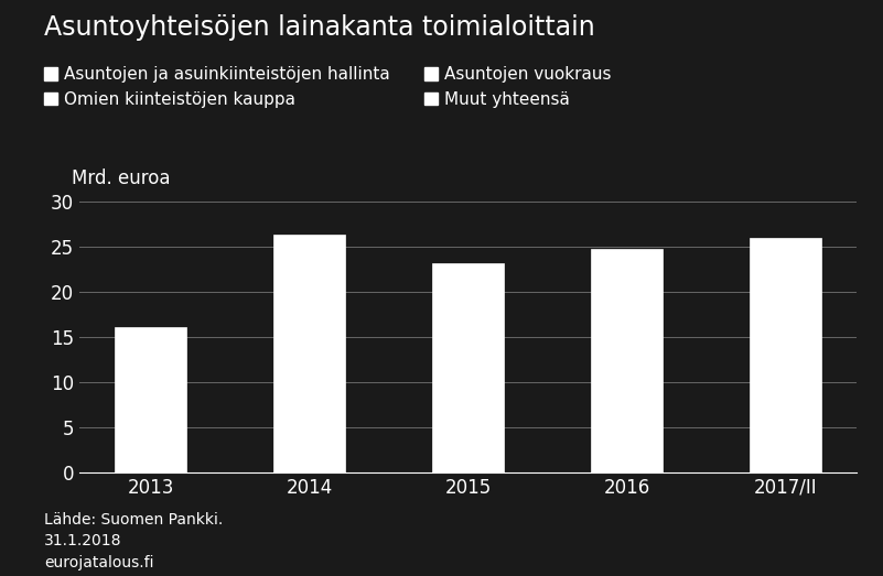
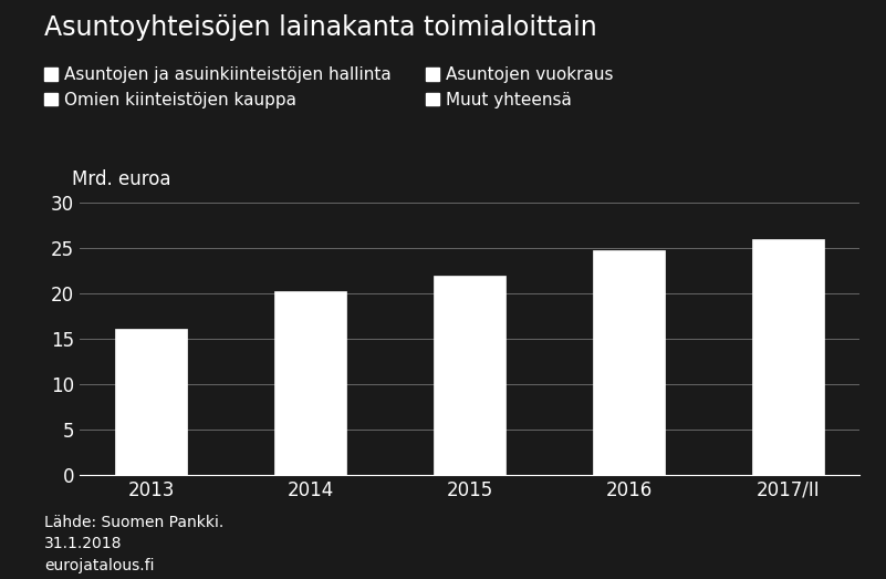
2014: 26.4 -> 20.3
2015: 23.2 -> 22.0
